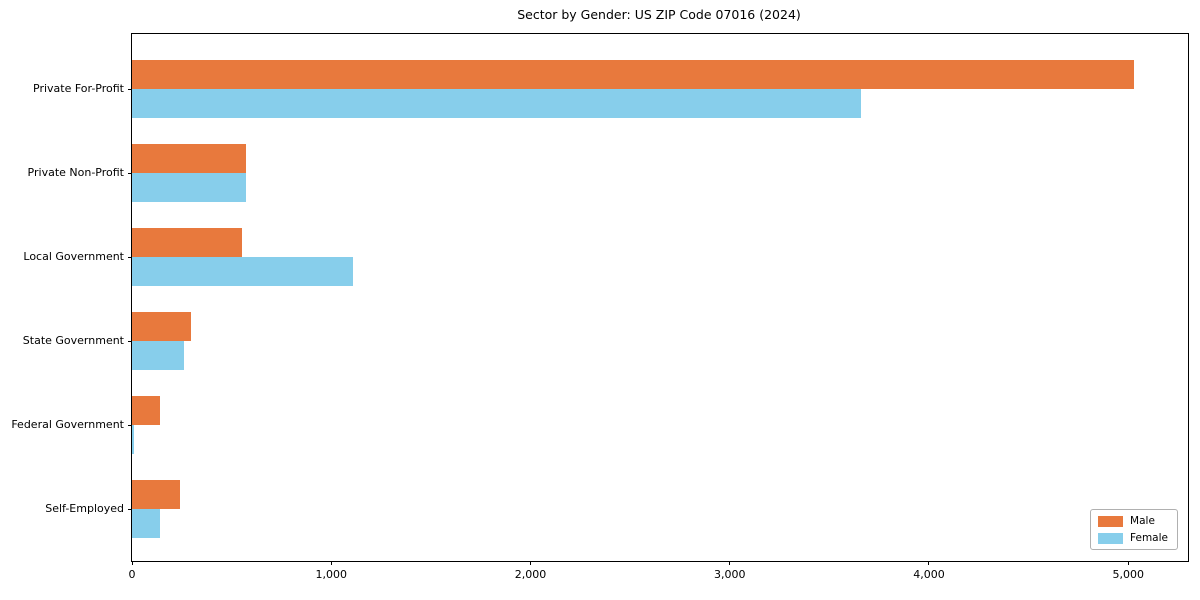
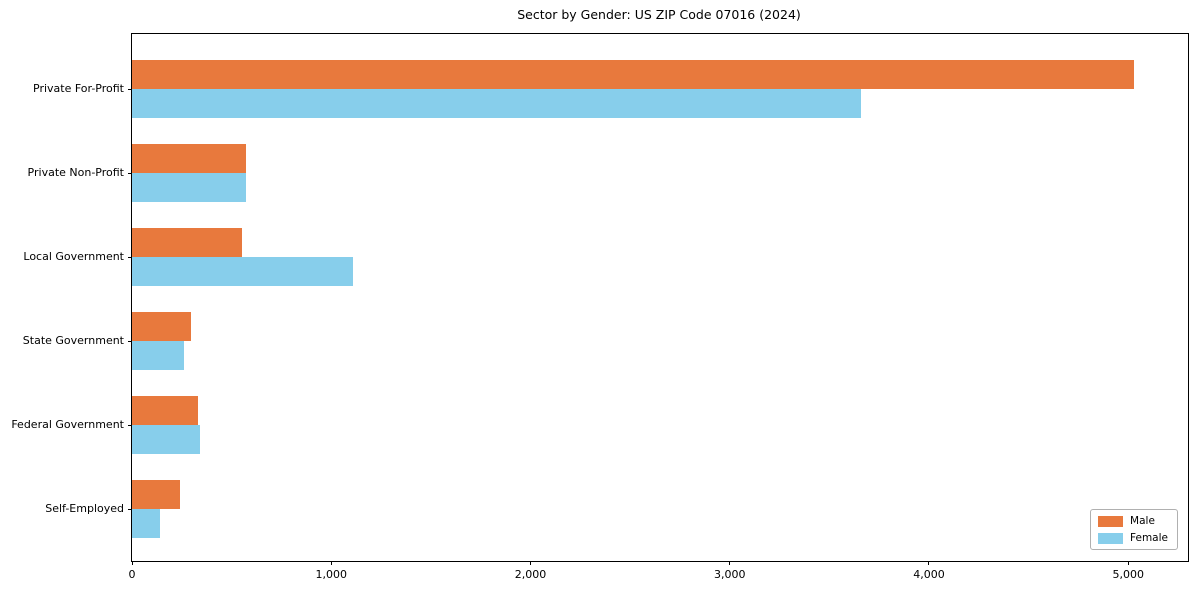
Male/Federal Government: 140 -> 330
Female/Federal Government: 10 -> 340
